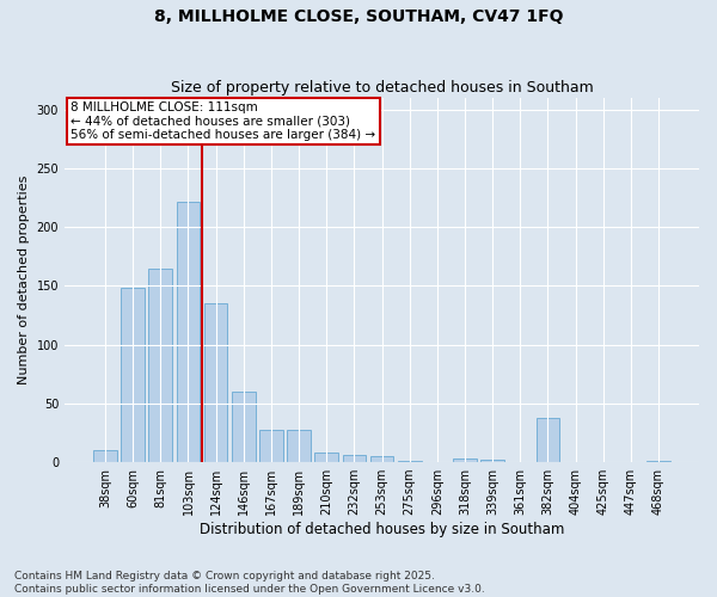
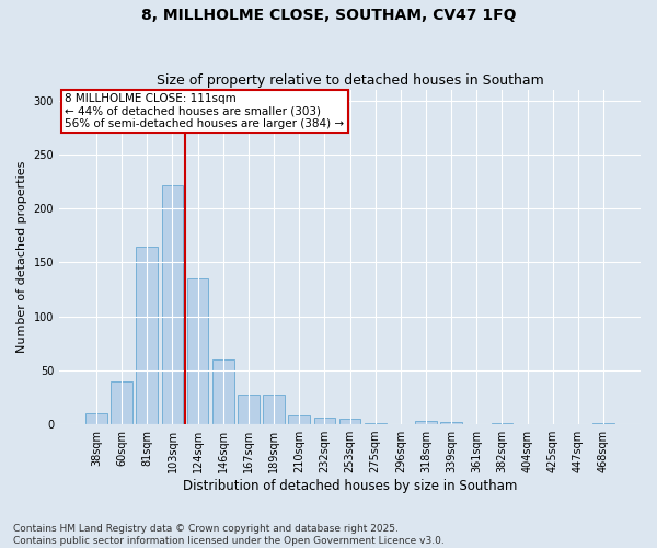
60sqm: 148 -> 40
382sqm: 38 -> 1
